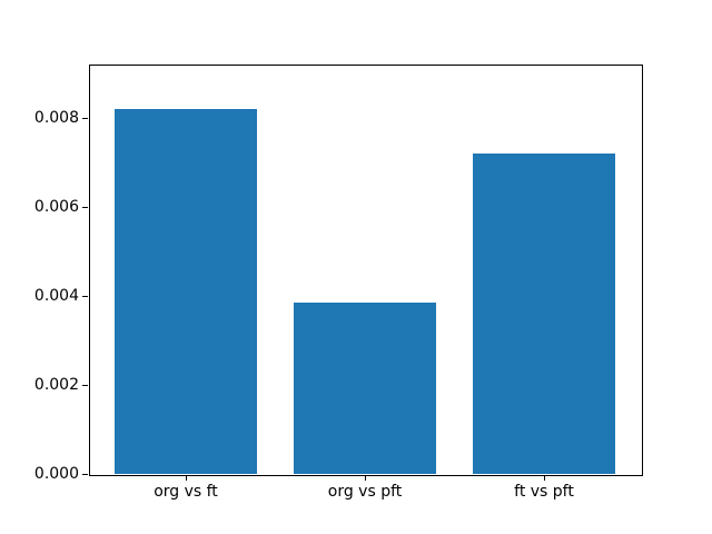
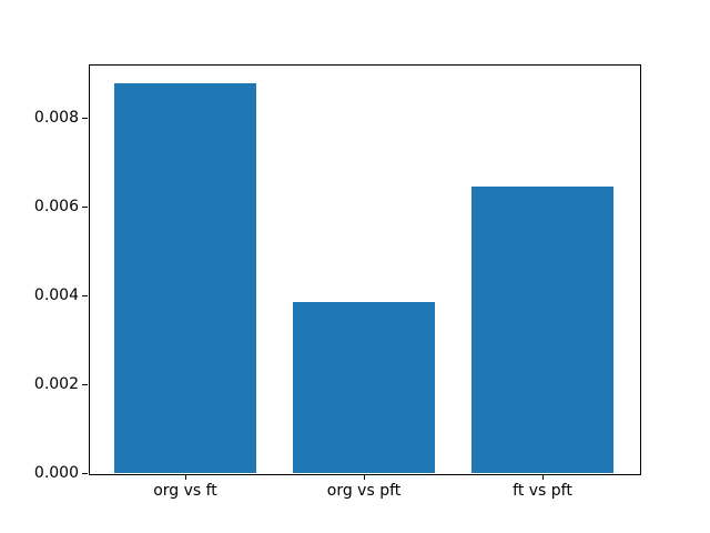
org vs ft: 0.0082 -> 0.0088
ft vs pft: 0.0072 -> 0.0065
